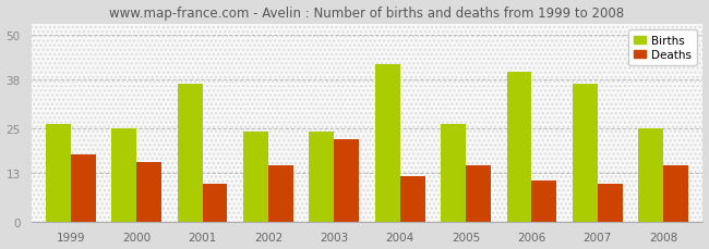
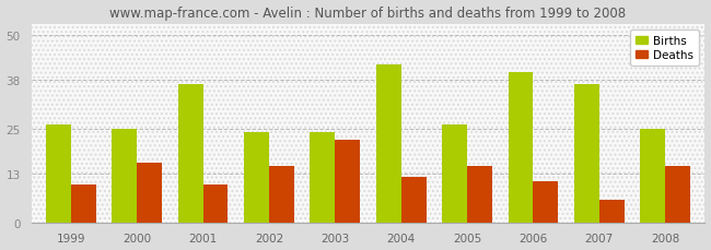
Deaths/1999: 18 -> 10
Deaths/2007: 10 -> 6
